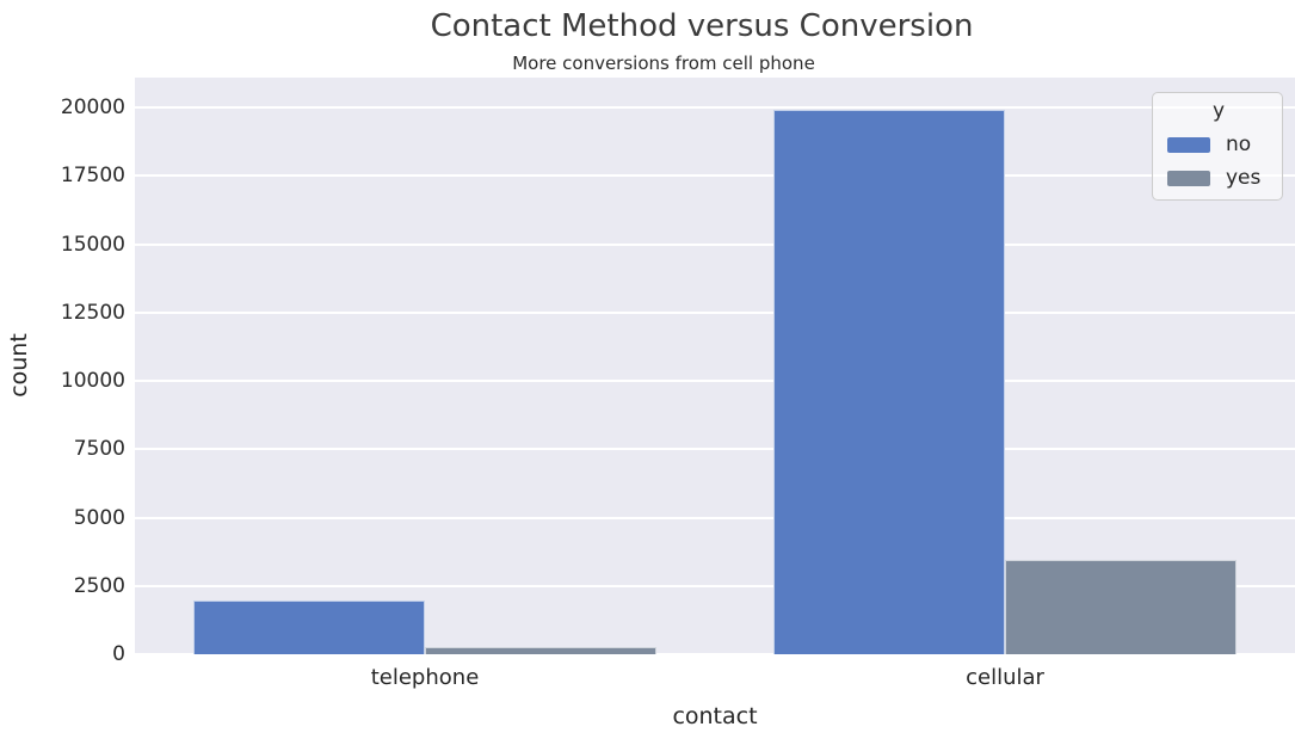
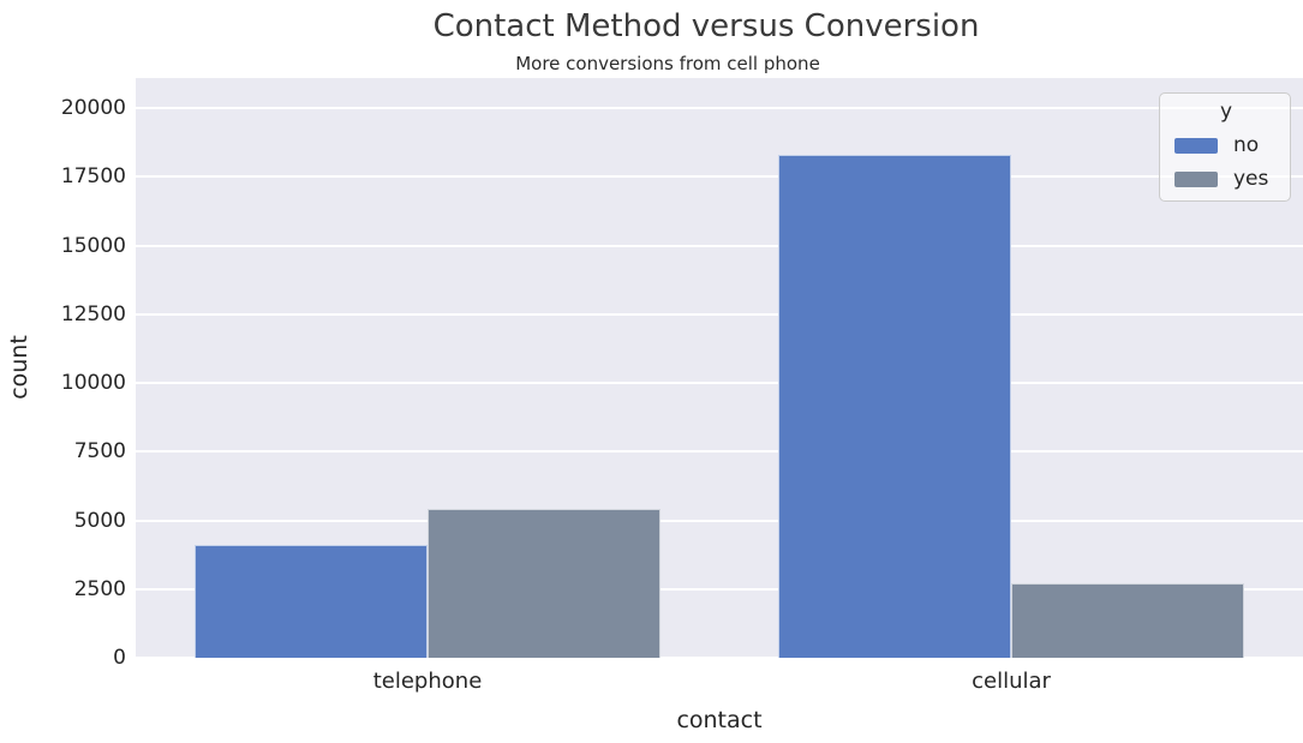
no/telephone: 2000 -> 4100
yes/telephone: 300 -> 5400
no/cellular: 19900 -> 18300
yes/cellular: 3400 -> 2700
